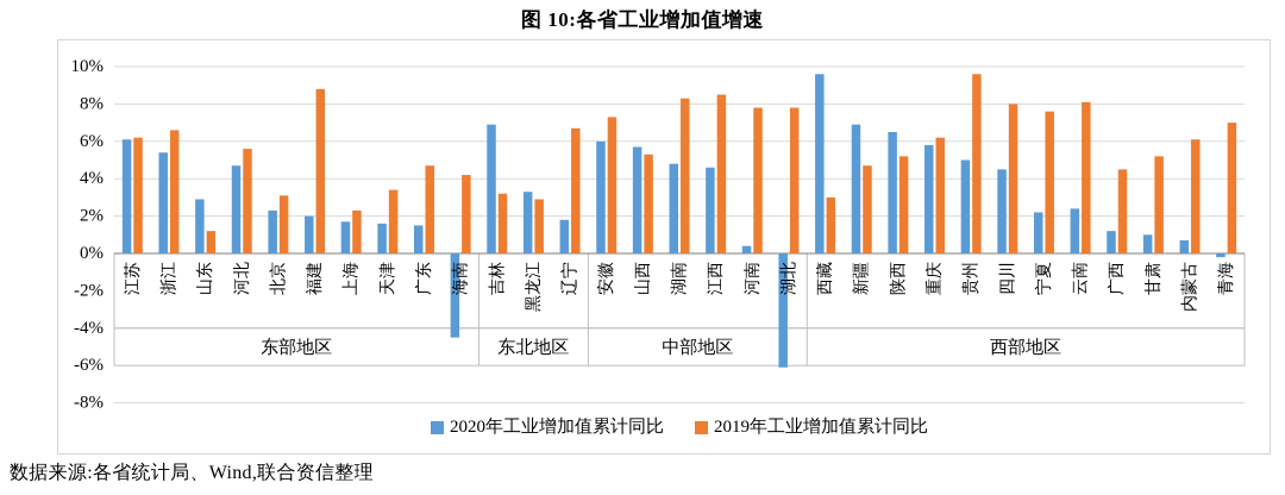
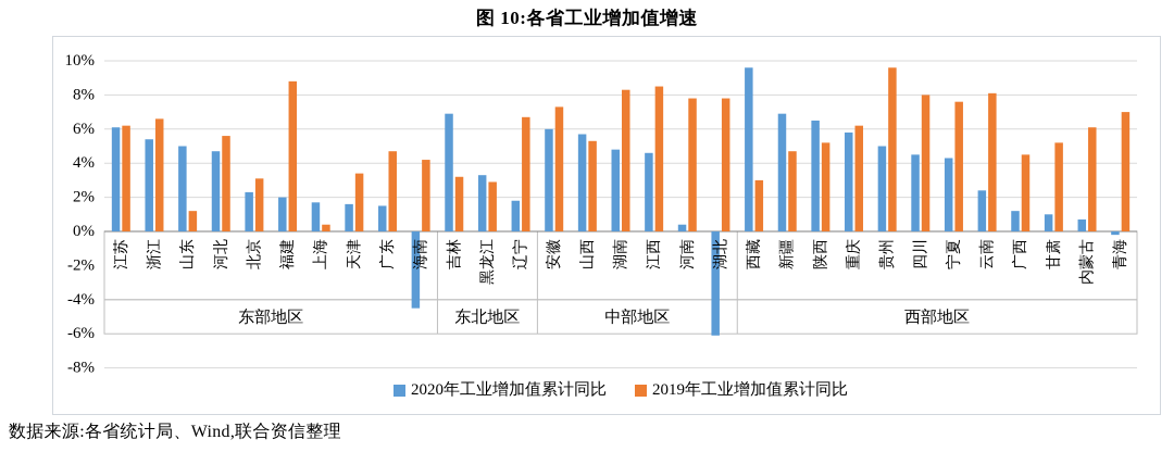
2020年工业增加值累计同比/山东: 2.9% -> 5.0%
2019年工业增加值累计同比/上海: 2.3% -> 0.4%
2020年工业增加值累计同比/宁夏: 2.2% -> 4.3%
